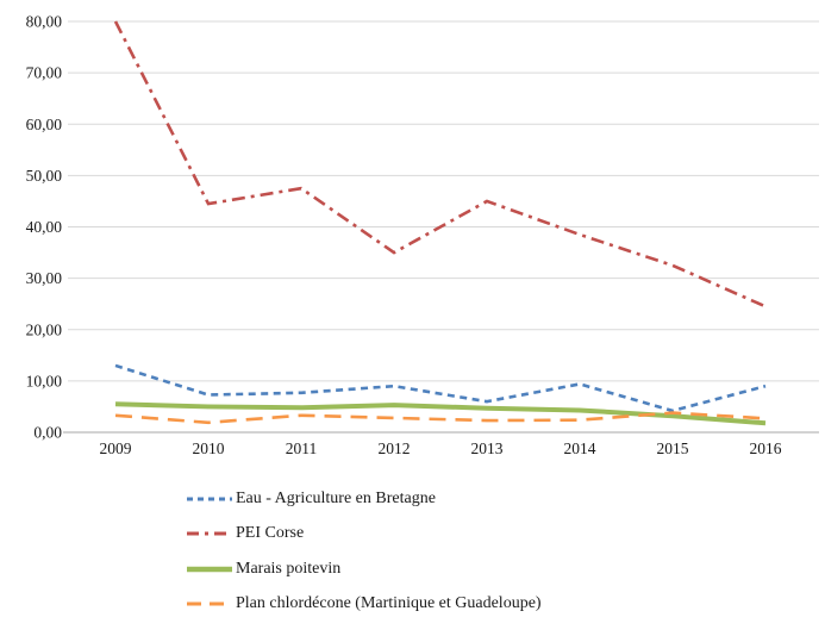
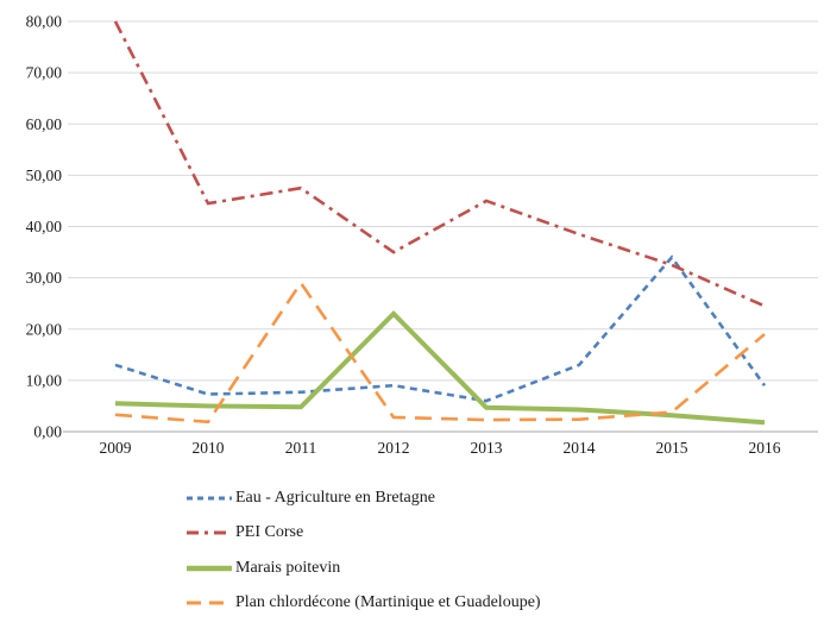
Plan chlordécone (Martinique et Guadeloupe)/2011: 3 -> 29
Marais poitevin/2012: 5 -> 23
Eau - Agriculture en Bretagne/2014: 9 -> 13
Eau - Agriculture en Bretagne/2015: 4 -> 34
Plan chlordécone (Martinique et Guadeloupe)/2016: 3 -> 19
